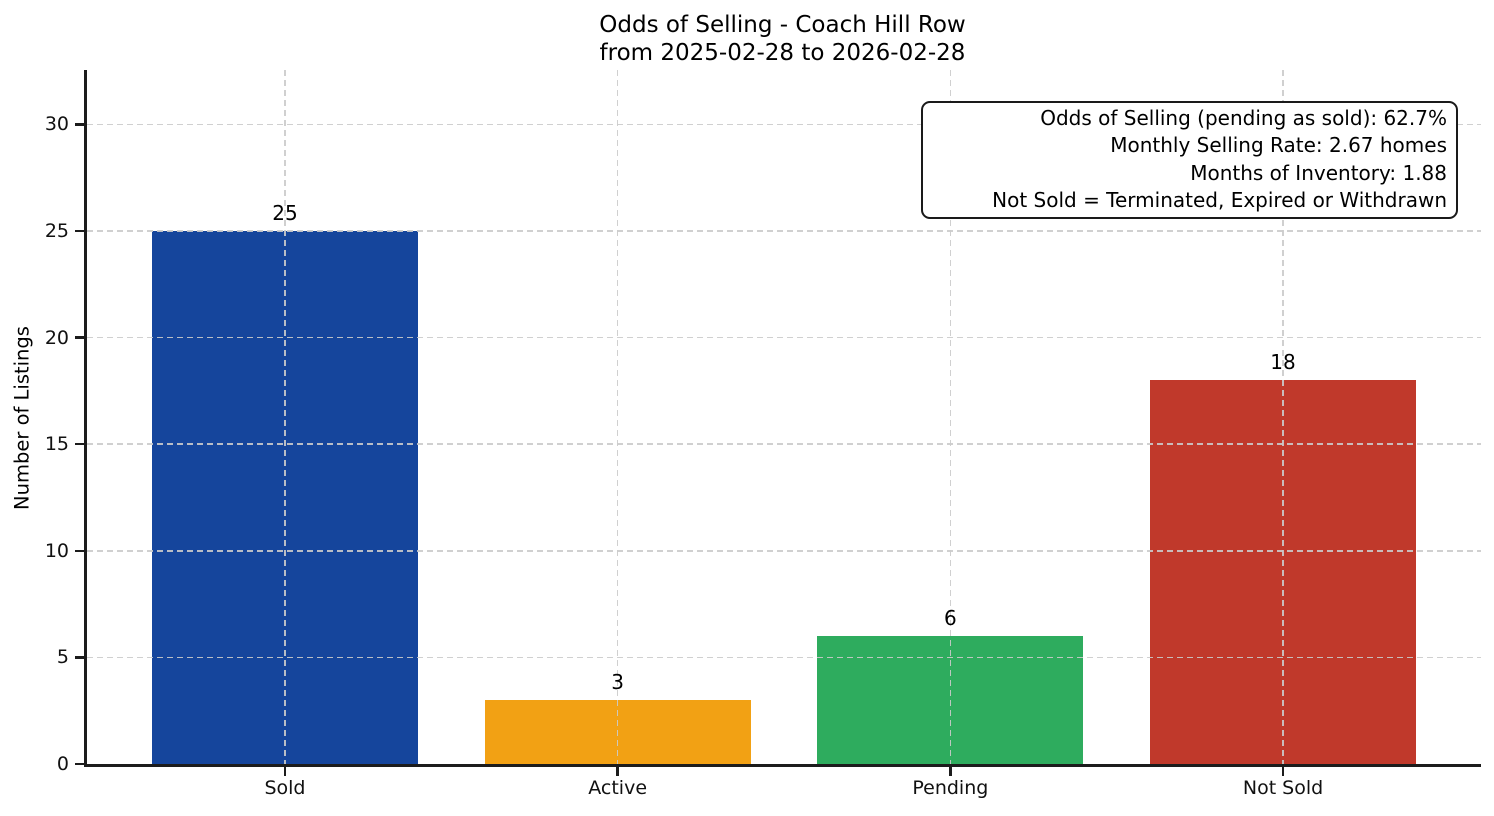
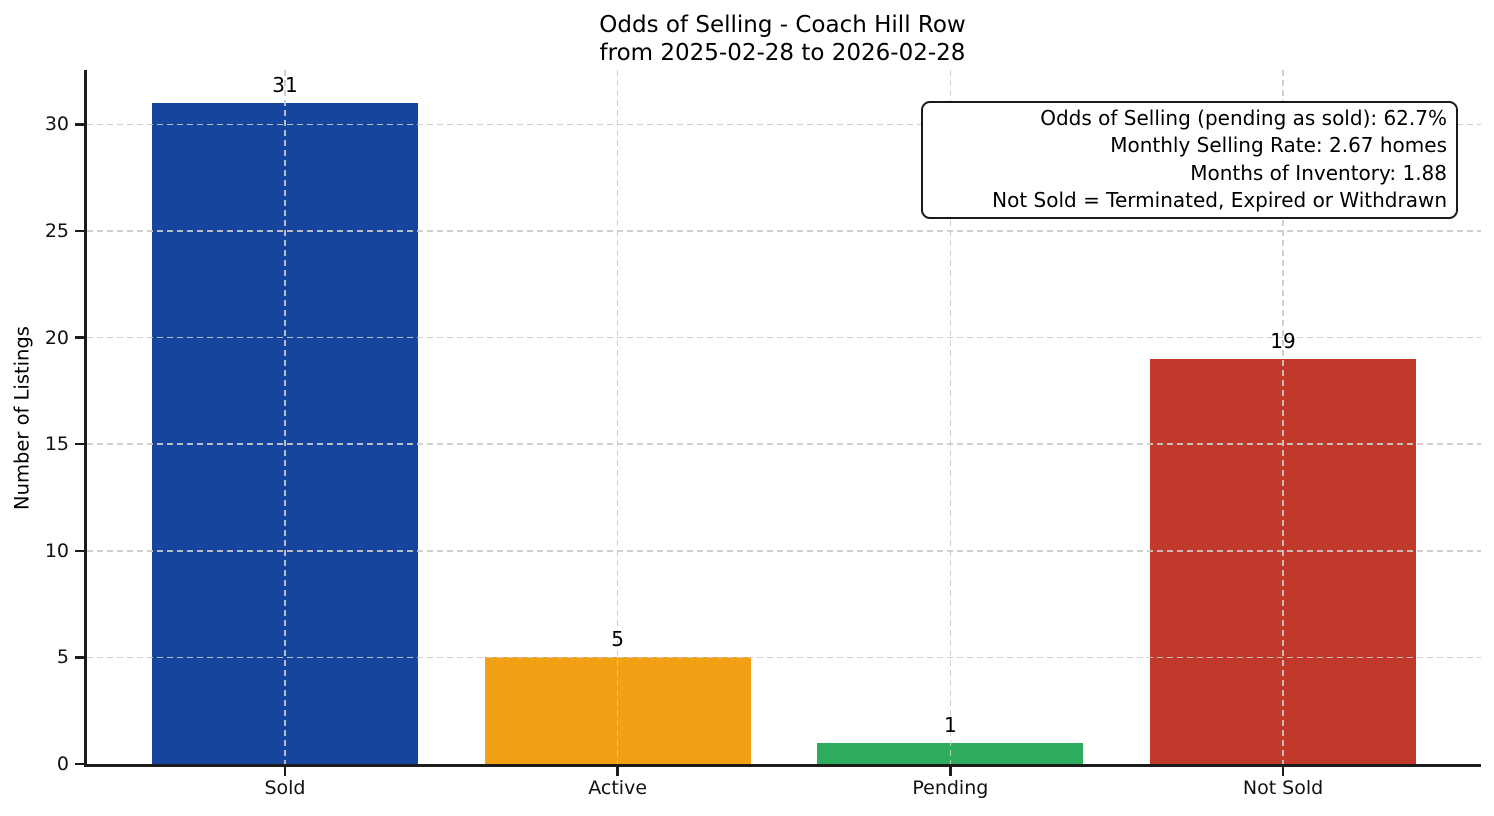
Sold: 25 -> 31
Active: 3 -> 5
Pending: 6 -> 1
Not Sold: 18 -> 19
